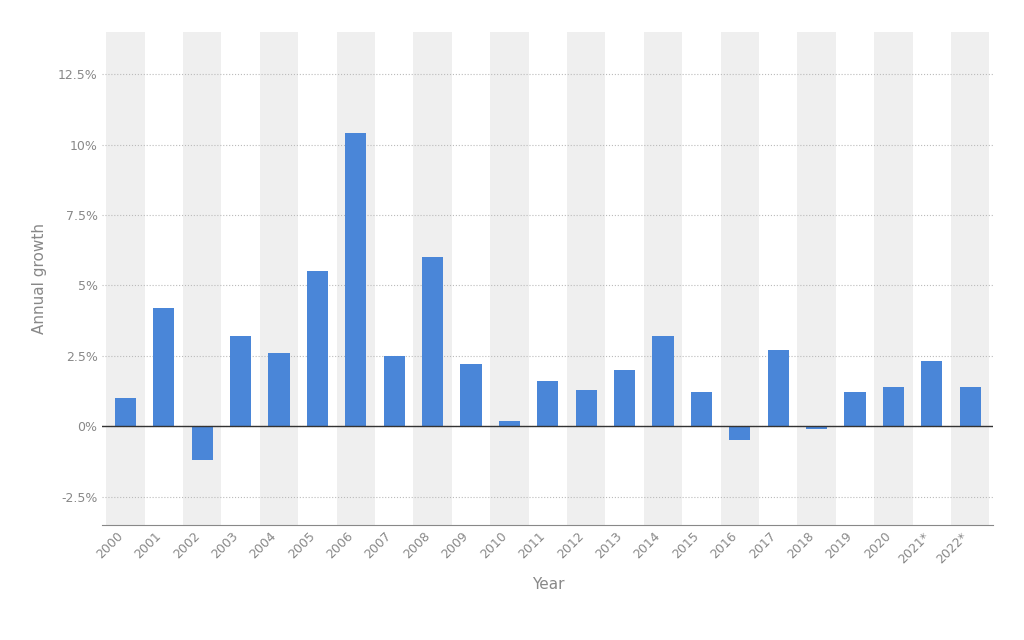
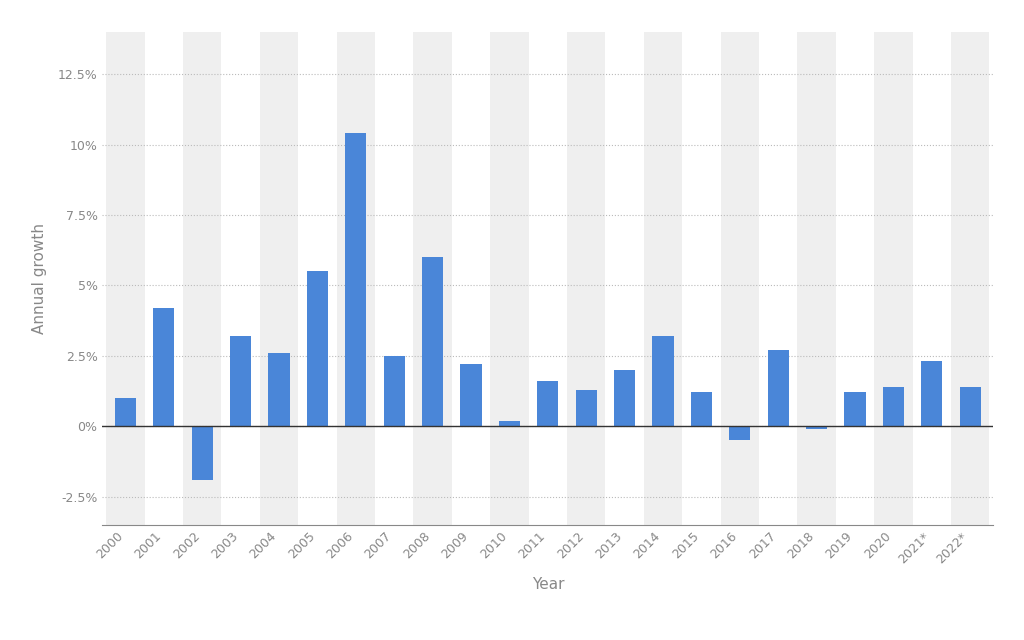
2002: -1.2% -> -1.9%
